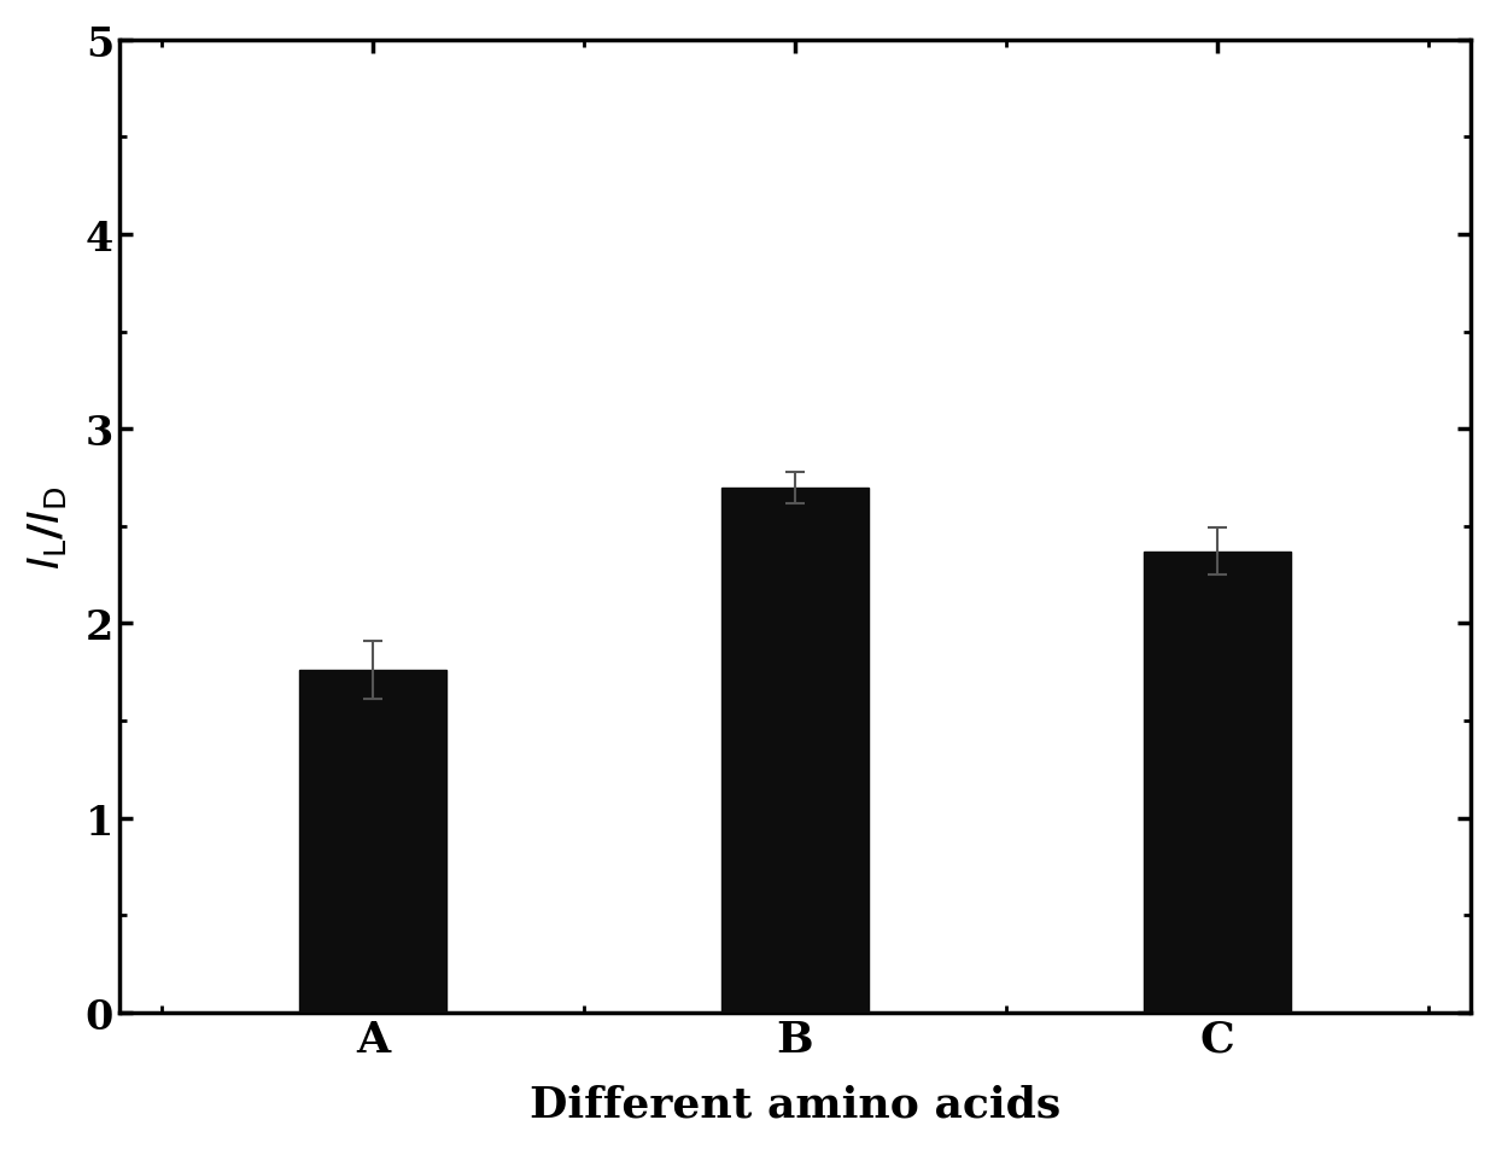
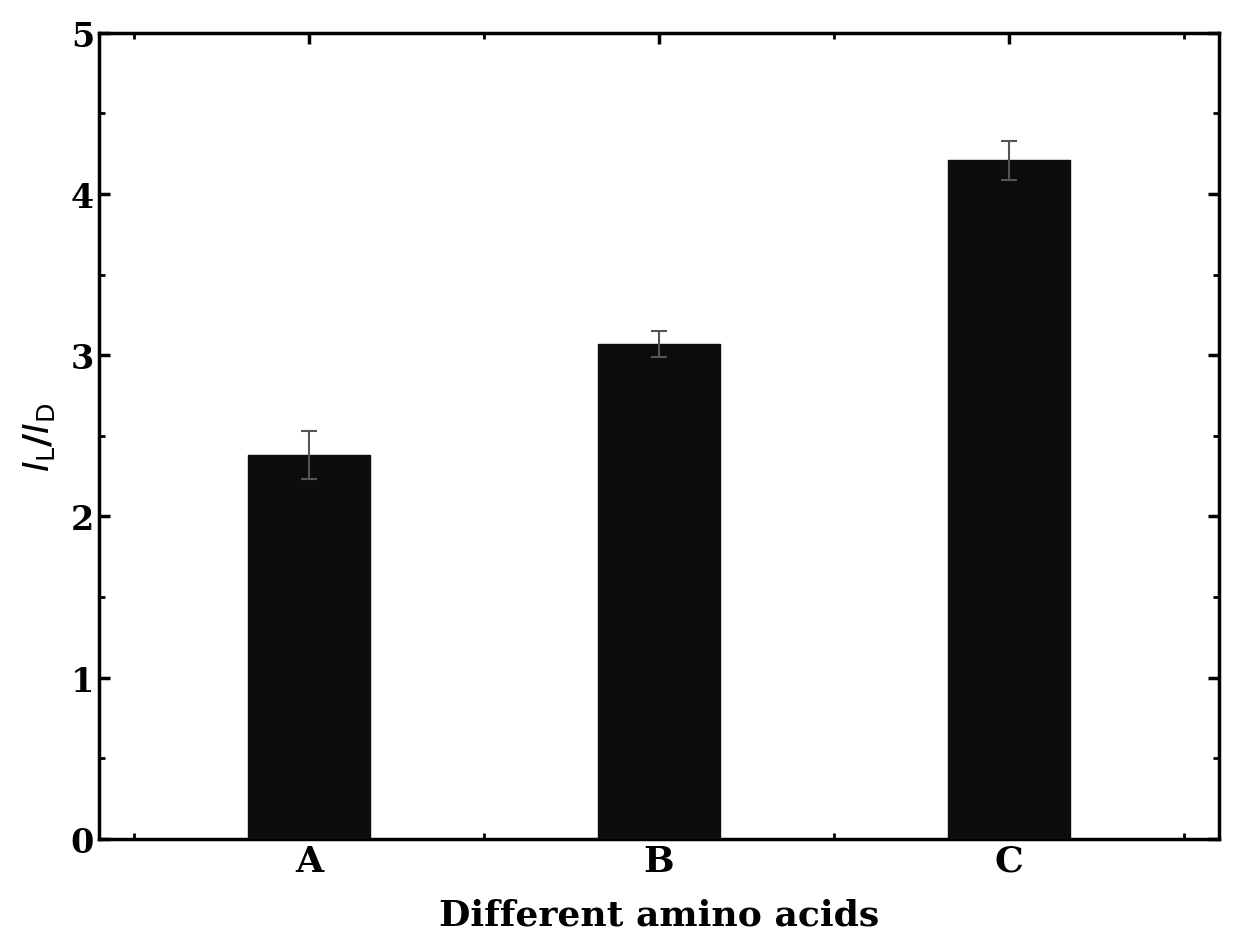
A: 1.76 -> 2.38
B: 2.70 -> 3.07
C: 2.37 -> 4.21
